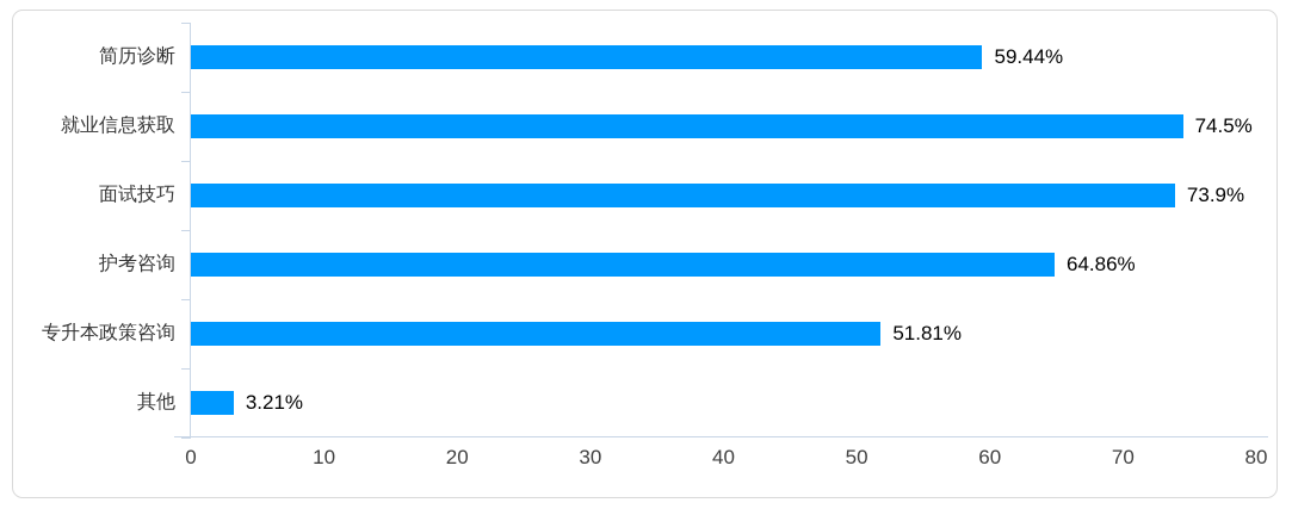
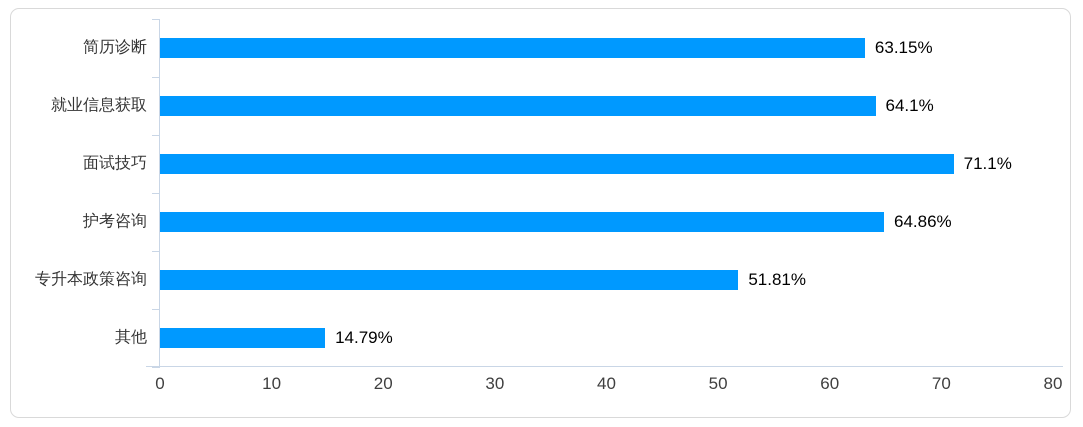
简历诊断: 59.44% -> 63.15%
就业信息获取: 74.5% -> 64.1%
面试技巧: 73.9% -> 71.1%
其他: 3.21% -> 14.79%
